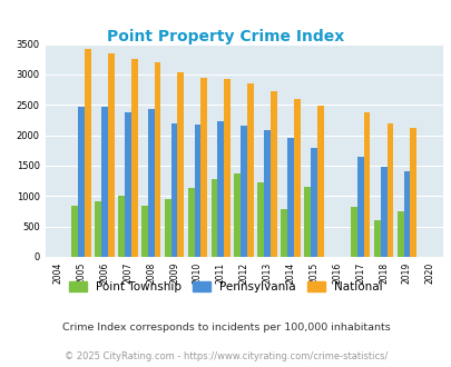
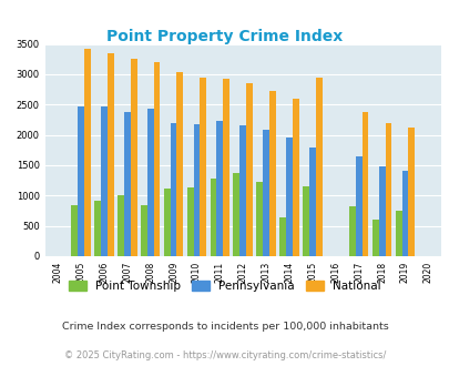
Point Township/2009: 950 -> 1120
Point Township/2014: 780 -> 640
National/2015: 2490 -> 2940
